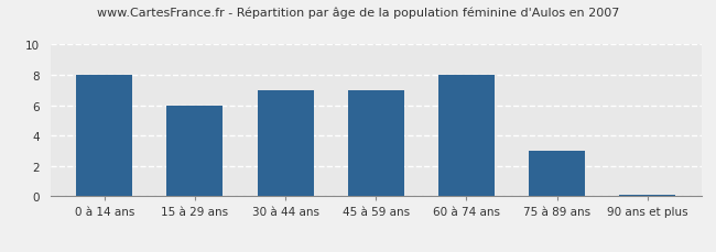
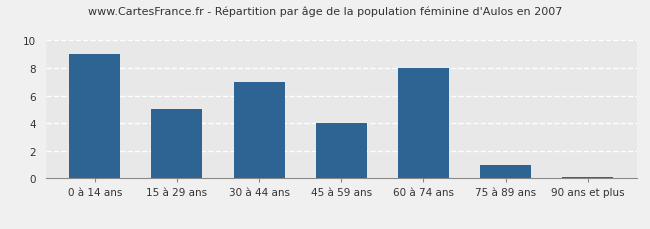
0 à 14 ans: 8.0 -> 9.0
15 à 29 ans: 6.0 -> 5.0
45 à 59 ans: 7.0 -> 4.0
75 à 89 ans: 3.0 -> 1.0
